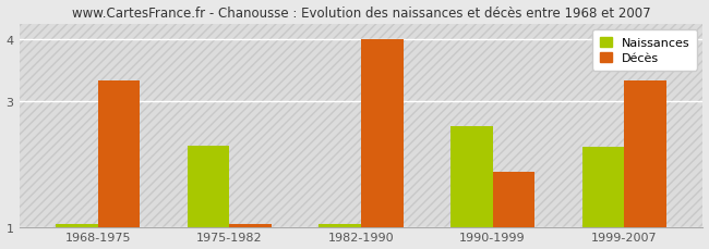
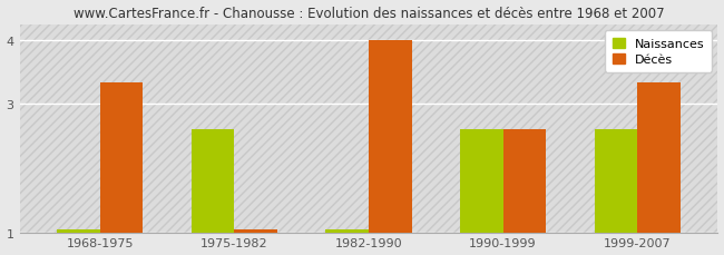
Naissances/1975-1982: 2.30 -> 2.60
Décès/1990-1999: 1.88 -> 2.60
Naissances/1999-2007: 2.28 -> 2.60
